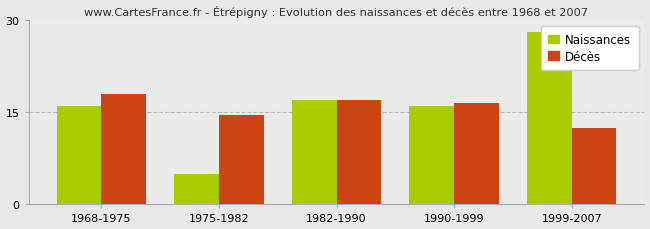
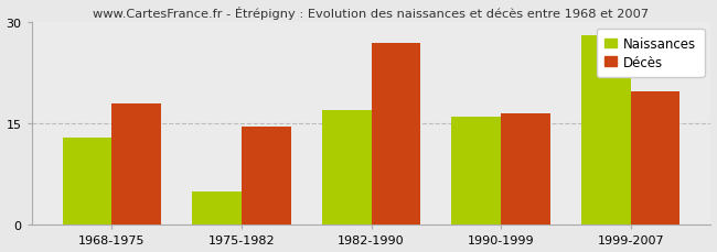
Naissances/1968-1975: 16 -> 13
Décès/1982-1990: 17.0 -> 27.0
Décès/1999-2007: 12.5 -> 19.8
